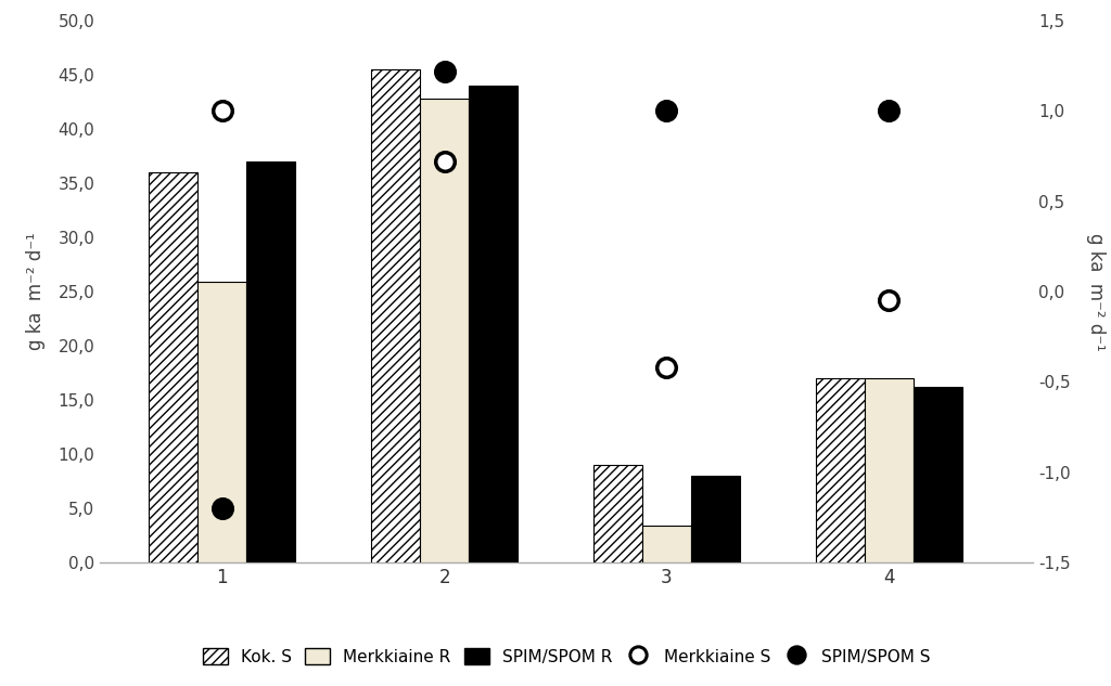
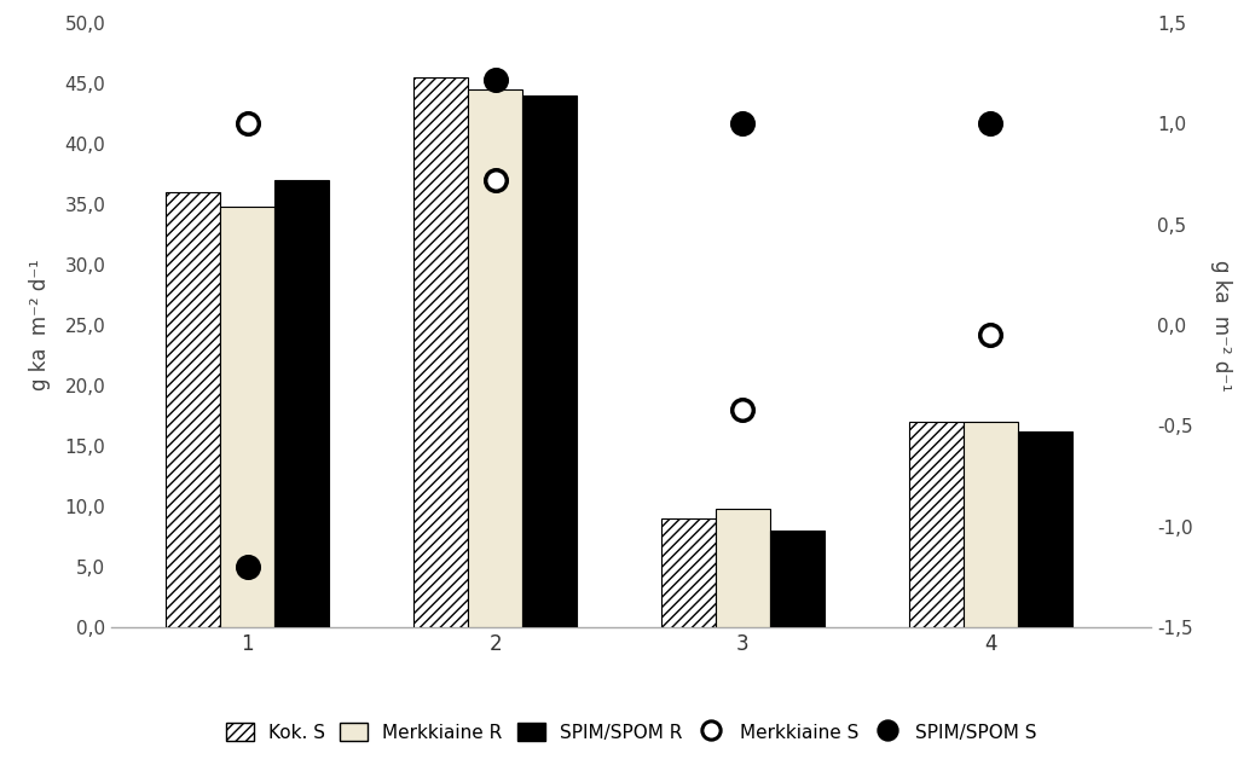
Merkkiaine R/1: 25,9 -> 34,8
Merkkiaine R/2: 42,8 -> 44,5
Merkkiaine R/3: 3,4 -> 9,8
